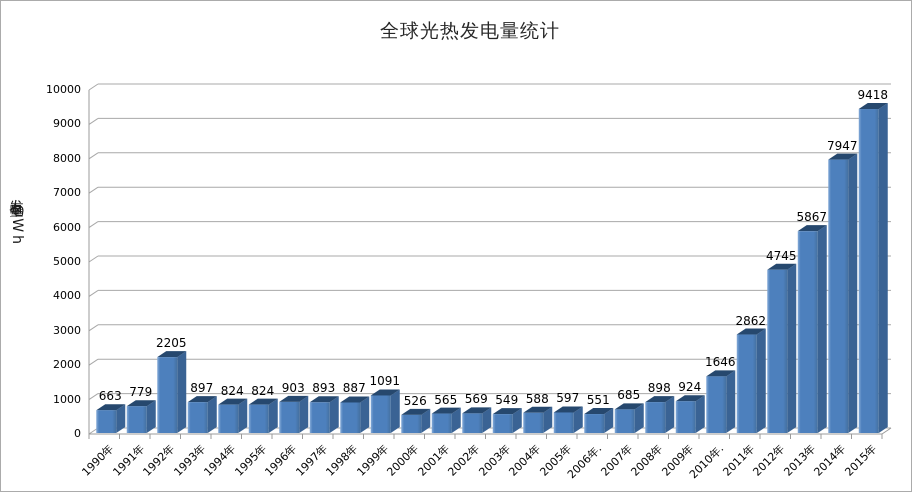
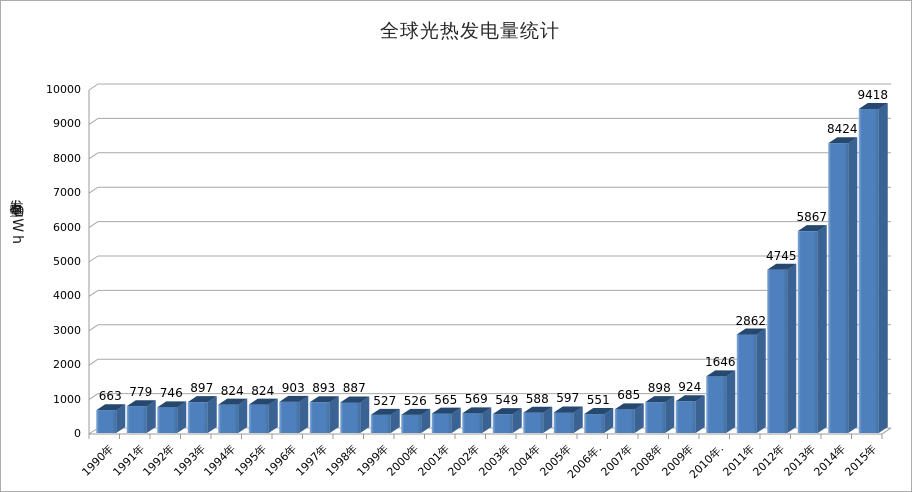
1992年: 2205 -> 746
1999年: 1091 -> 527
2014年: 7947 -> 8424
